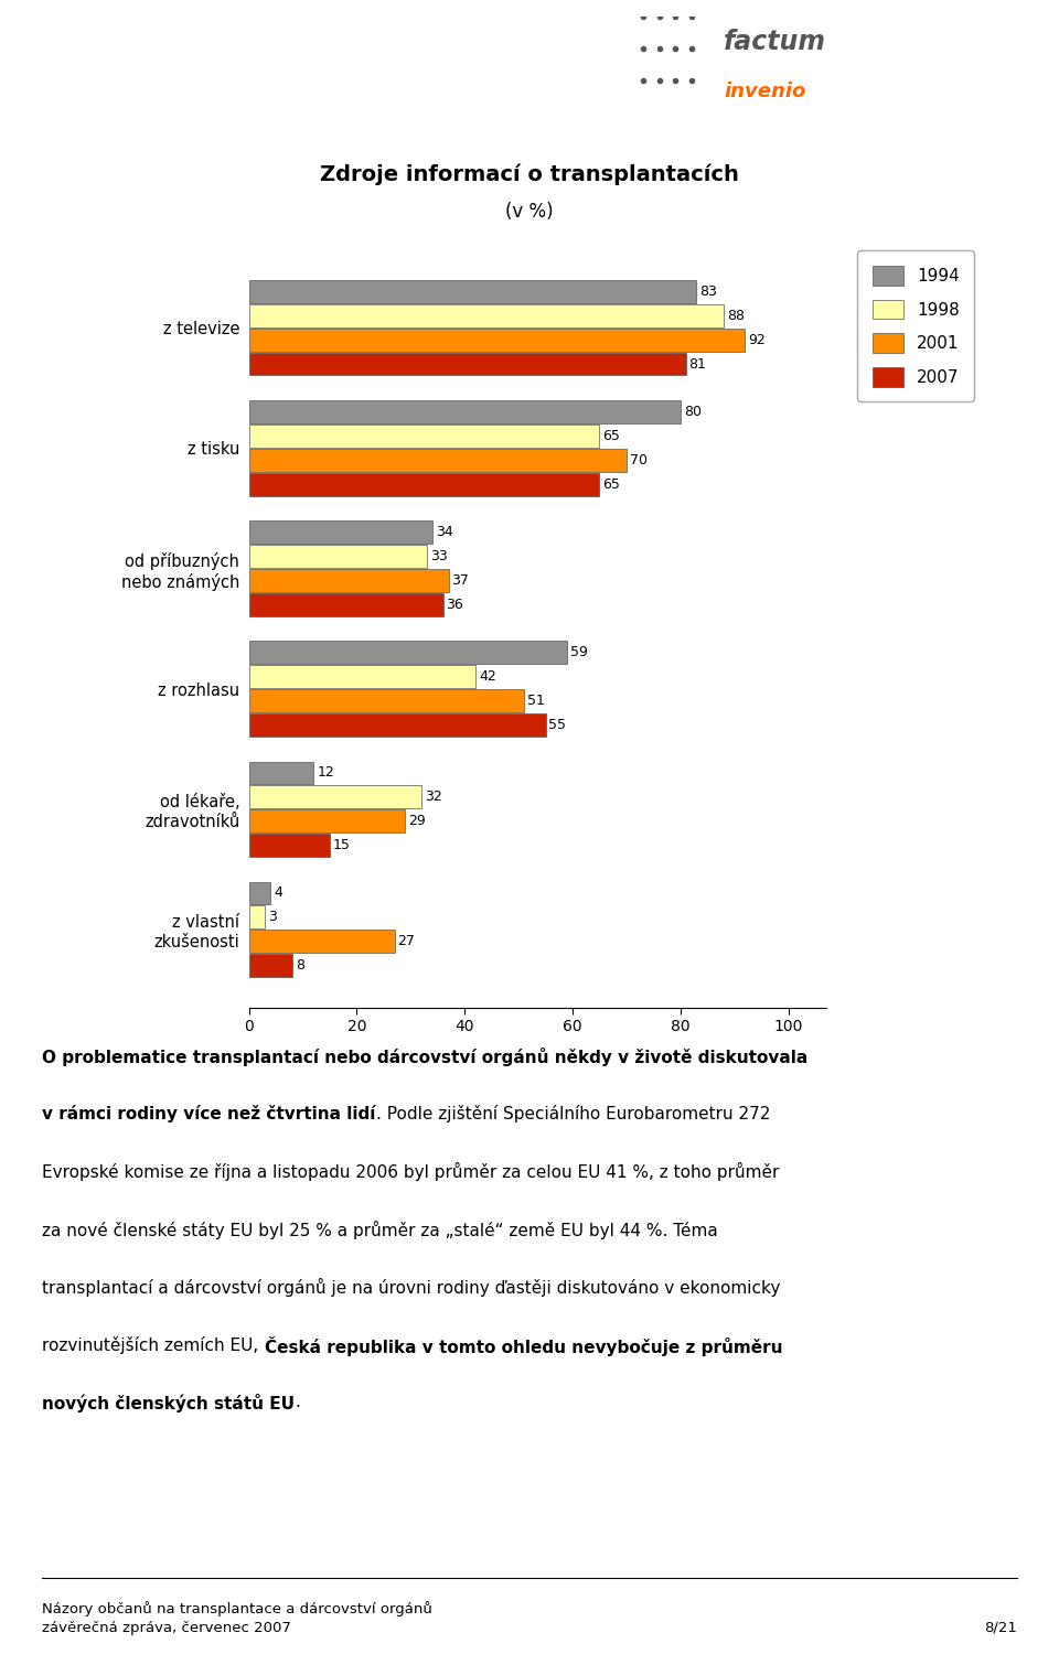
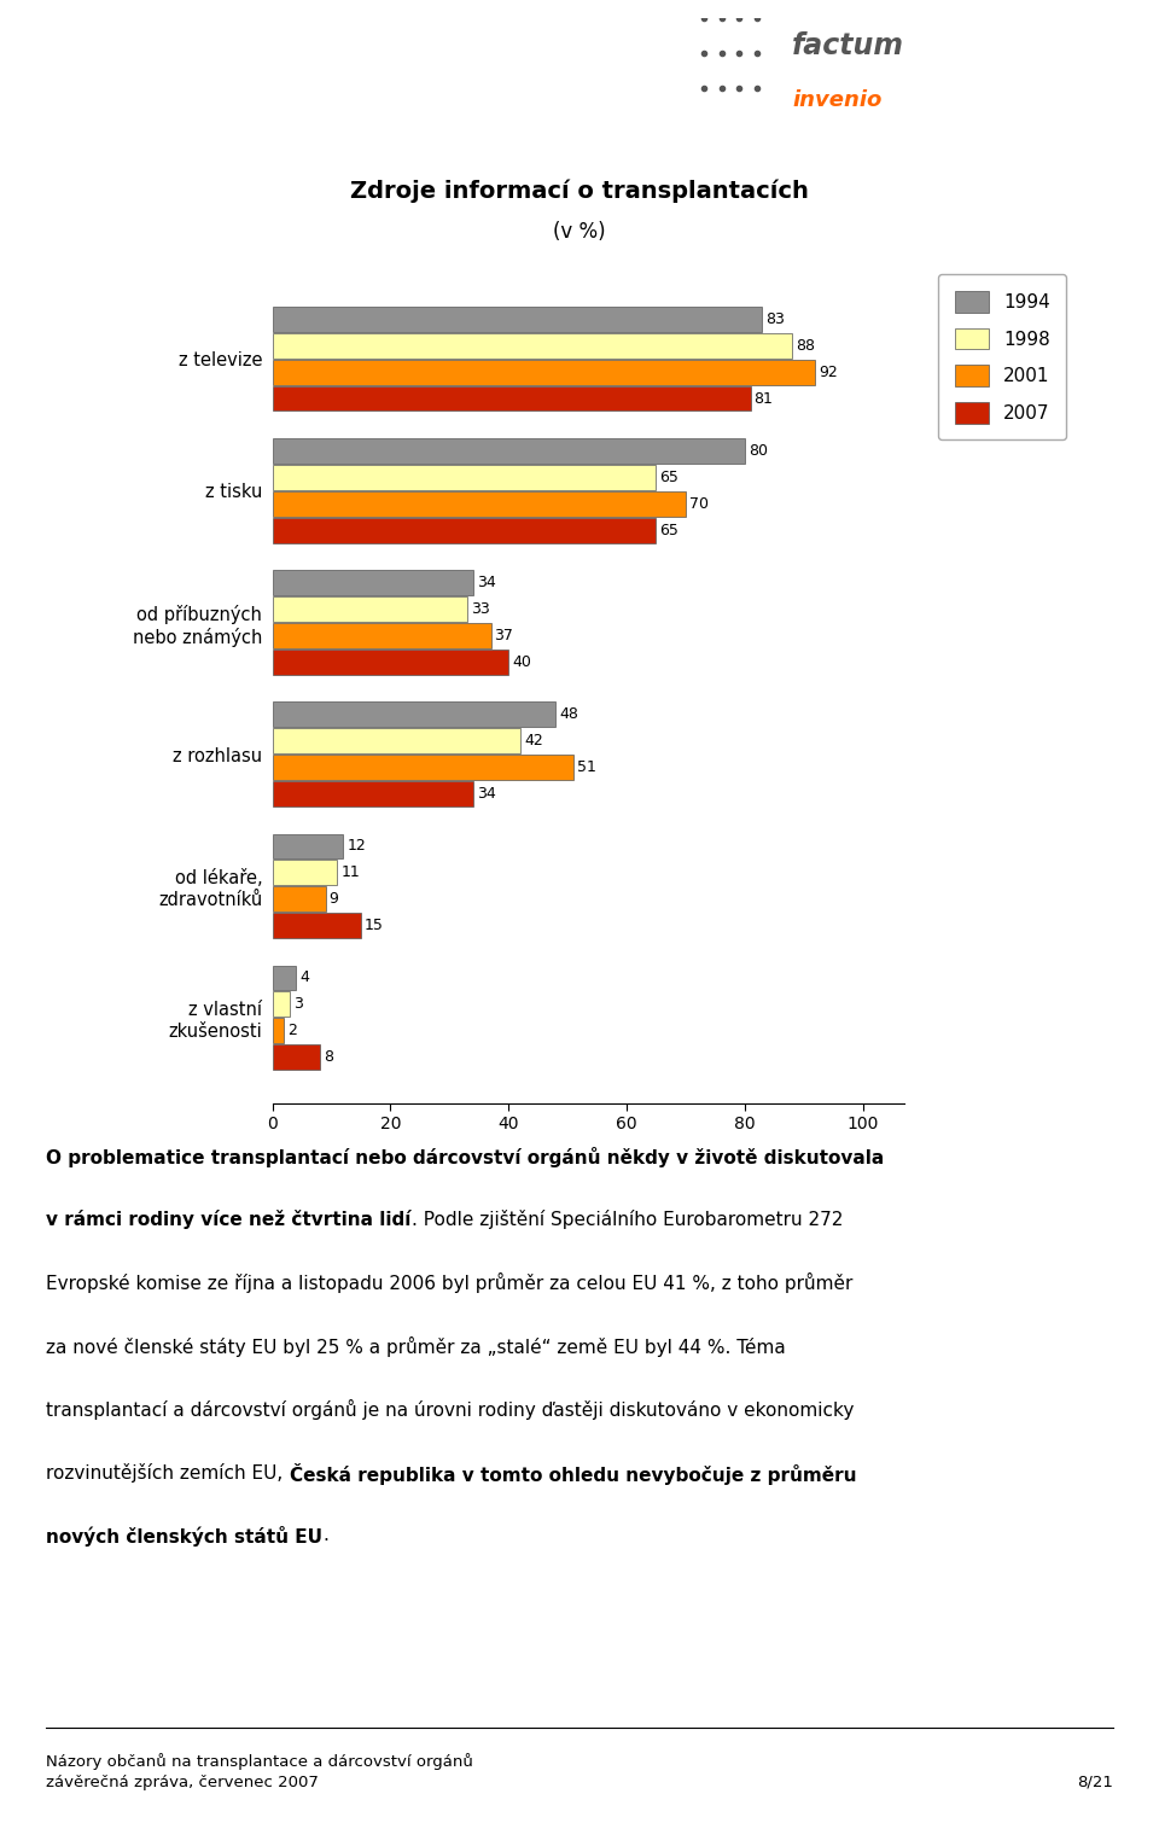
2007/od příbuzných nebo známých: 36 -> 40
1994/z rozhlasu: 59 -> 48
2007/z rozhlasu: 55 -> 34
1998/od lékaře, zdravotníků: 32 -> 11
2001/od lékaře, zdravotníků: 29 -> 9
2001/z vlastní zkušenosti: 27 -> 2
